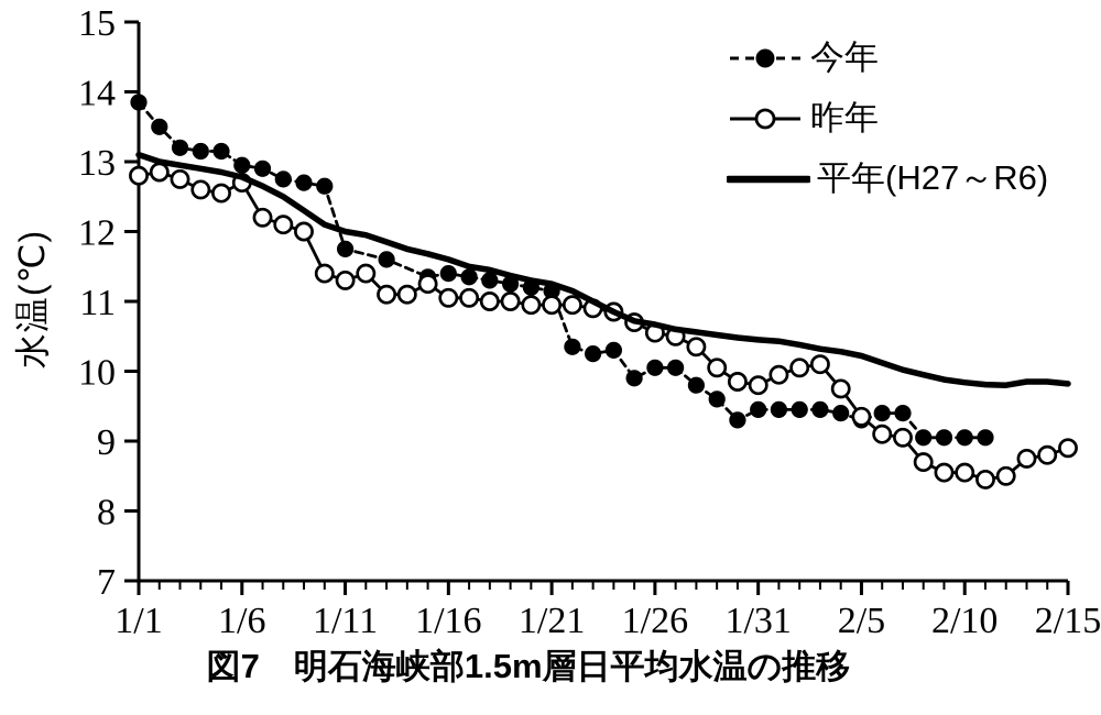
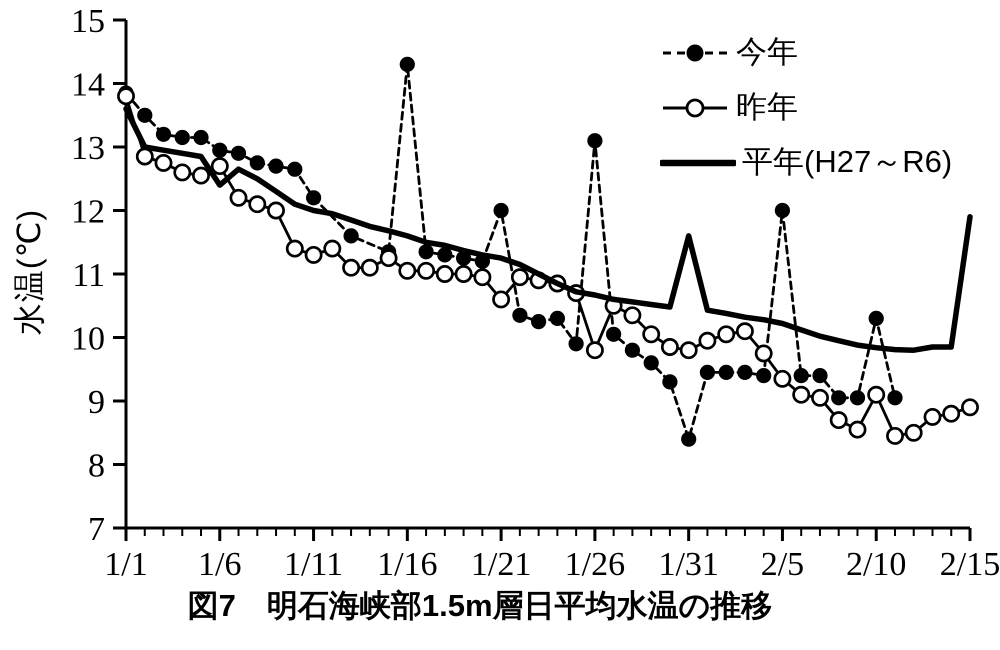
昨年/1/1: 12.8 -> 13.8
平年(H27～R6)/1/1: 13.1 -> 13.6
平年(H27～R6)/1/6: 12.8 -> 12.4
今年/1/11: 11.8 -> 12.2
今年/1/16: 11.4 -> 14.3
今年/1/21: 11.2 -> 12.0
昨年/1/21: 10.9 -> 10.6
今年/1/26: 10.1 -> 13.1
昨年/1/26: 10.6 -> 9.8
今年/1/31: 9.4 -> 8.4
平年(H27～R6)/1/31: 10.4 -> 11.6
今年/2/5: 9.3 -> 12.0
今年/2/10: 9.1 -> 10.3
昨年/2/10: 8.6 -> 9.1
平年(H27～R6)/2/15: 9.8 -> 11.9
